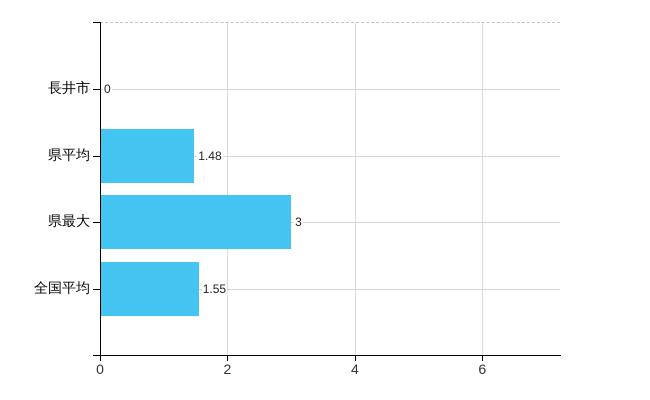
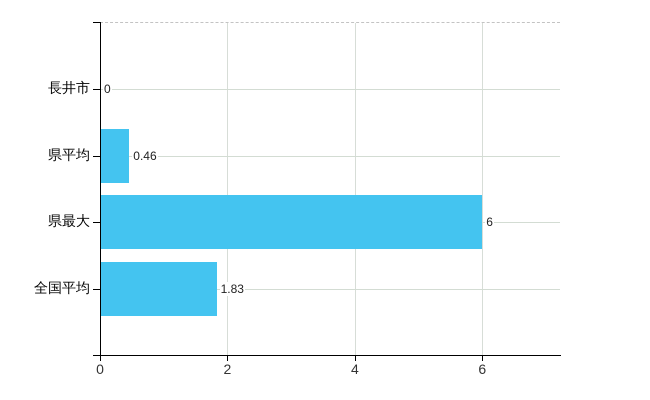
県平均: 1.48 -> 0.46
県最大: 3 -> 6
全国平均: 1.55 -> 1.83
